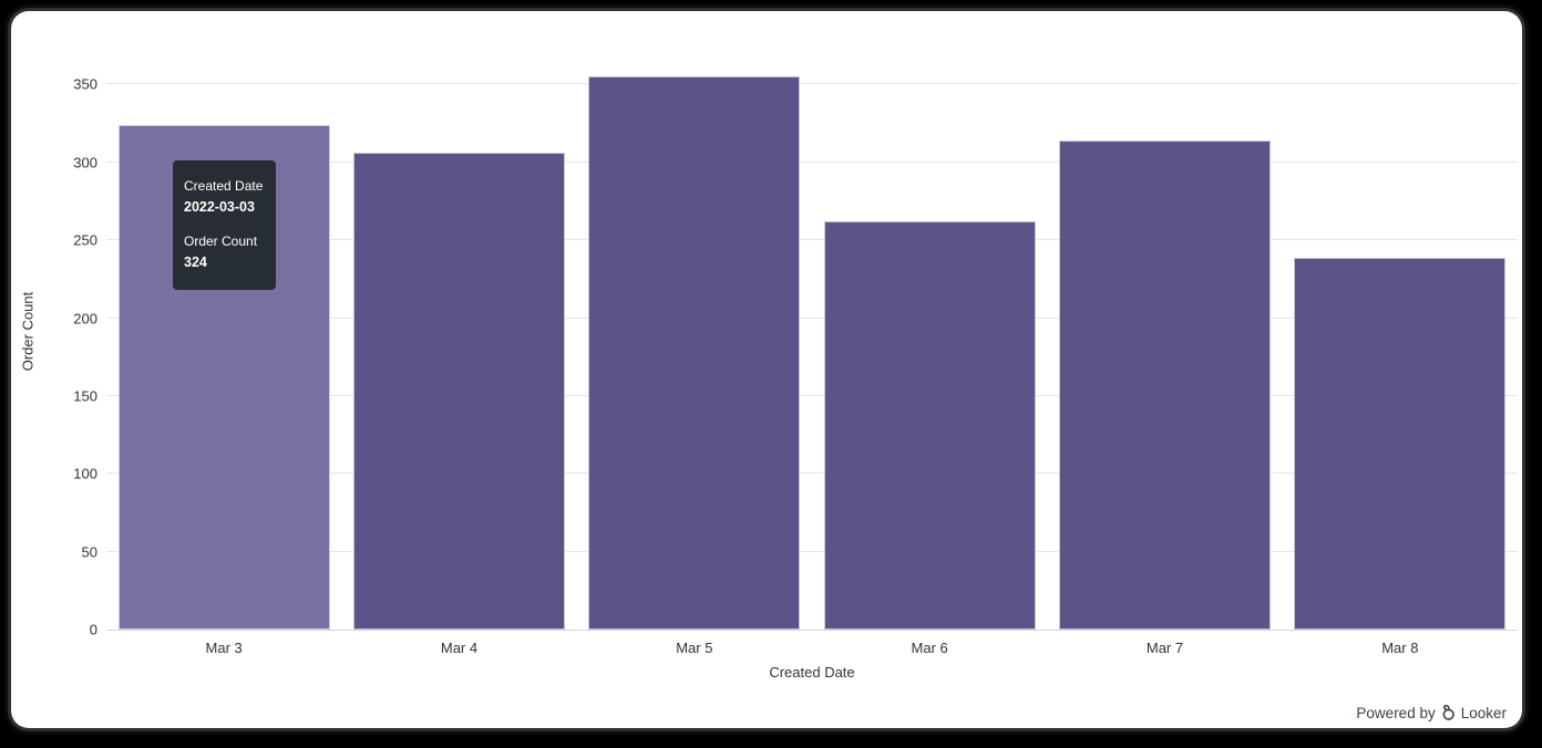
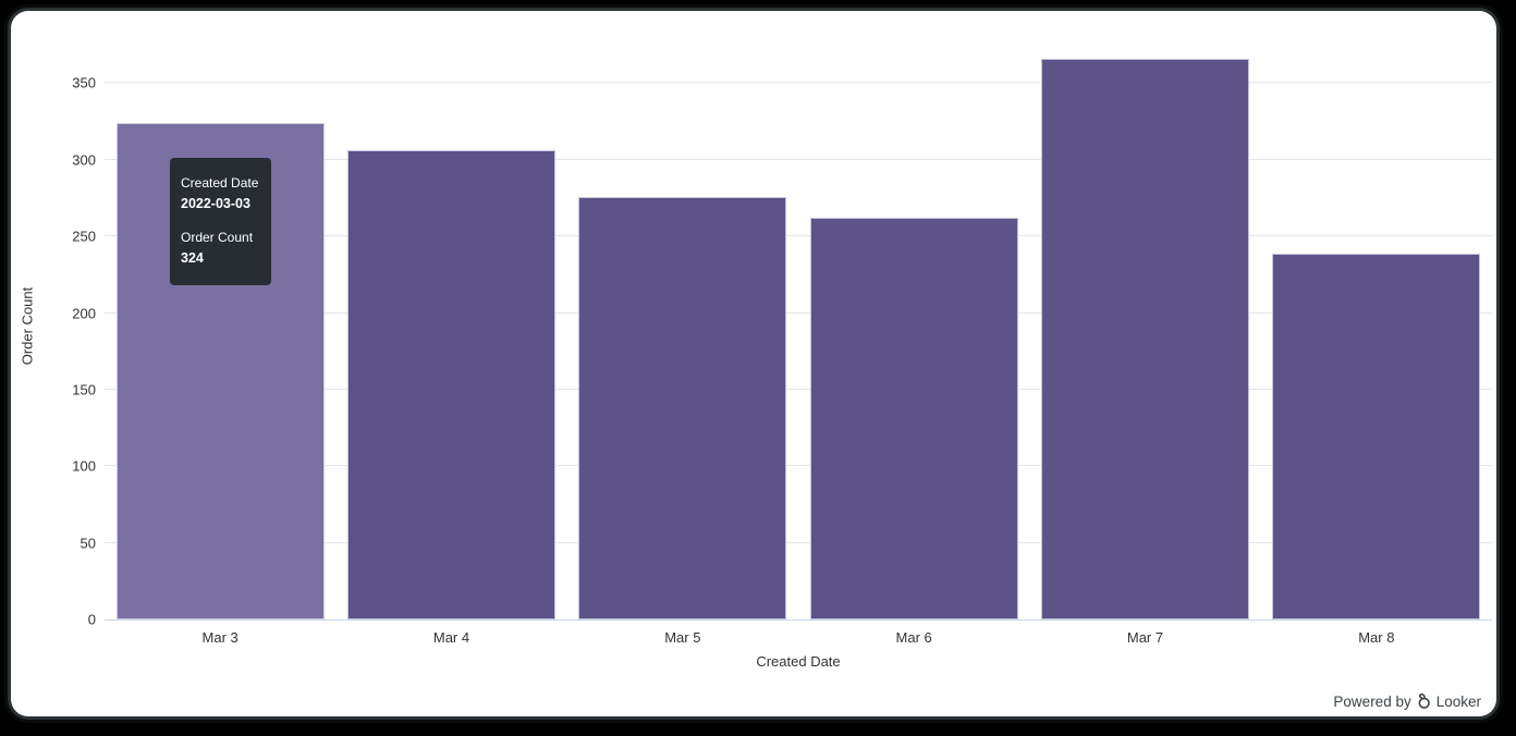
Mar 5: 355 -> 276
Mar 7: 314 -> 366
